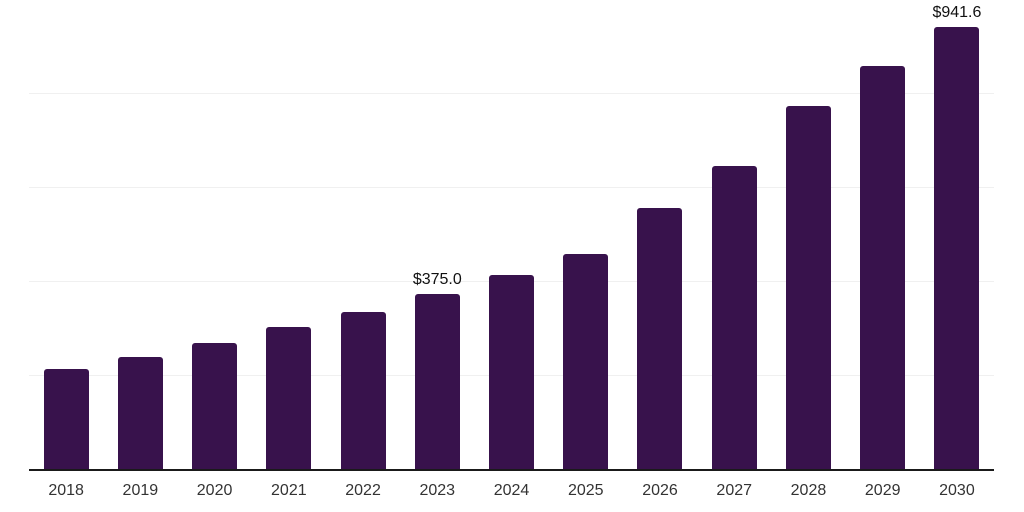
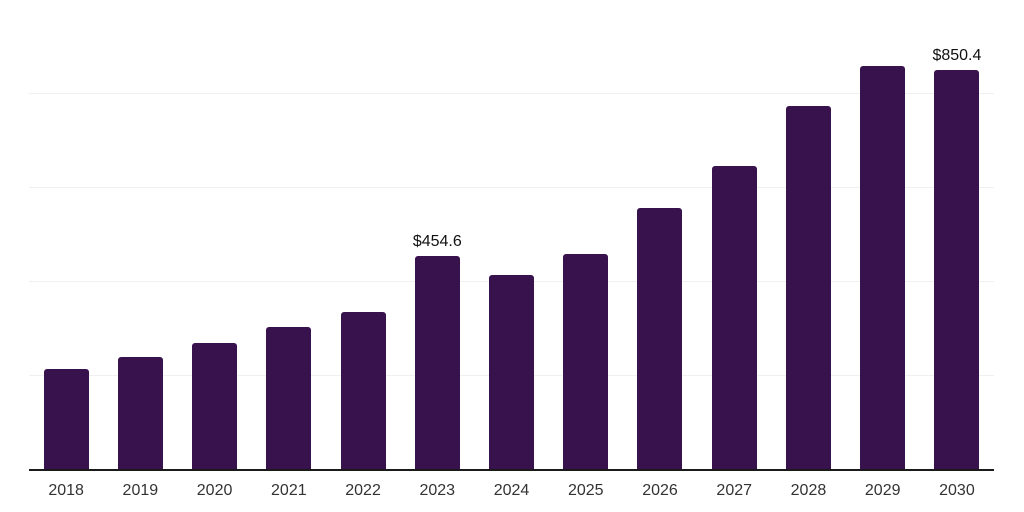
2023: $375.0 -> $454.6
2030: $941.6 -> $850.4
